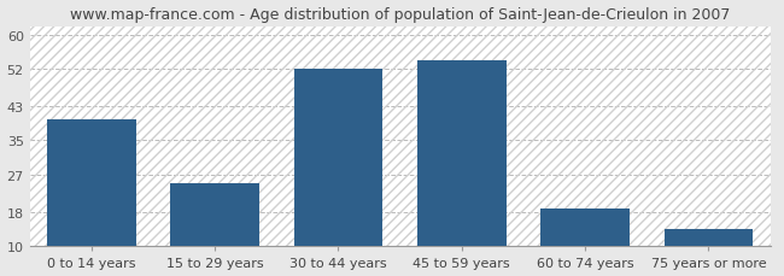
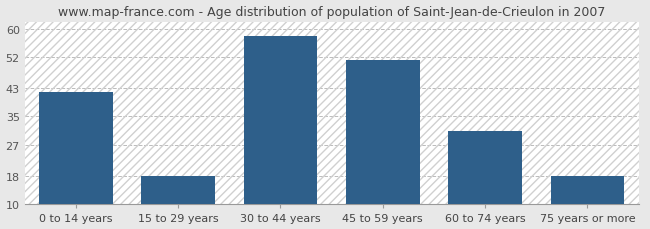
0 to 14 years: 40 -> 42
15 to 29 years: 25 -> 18
30 to 44 years: 52 -> 58
45 to 59 years: 54 -> 51
60 to 74 years: 19 -> 31
75 years or more: 14 -> 18
